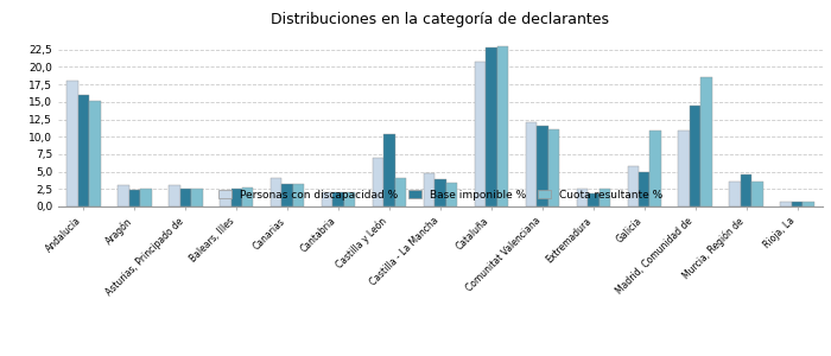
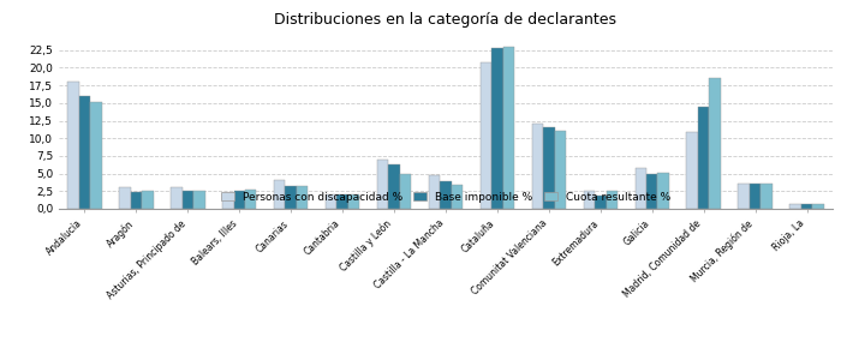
Base imponible %/Castilla y León: 10,4 -> 6,3
Cuota resultante %/Castilla y León: 4,0 -> 4,9
Cuota resultante %/Galicia: 10,8 -> 5,1
Base imponible %/Murcia, Región de: 4,6 -> 3,6
